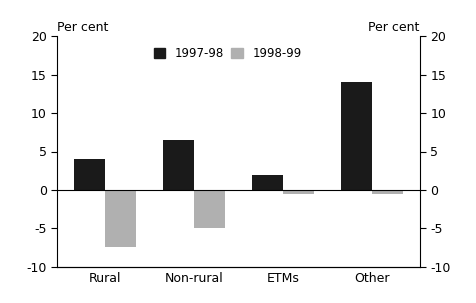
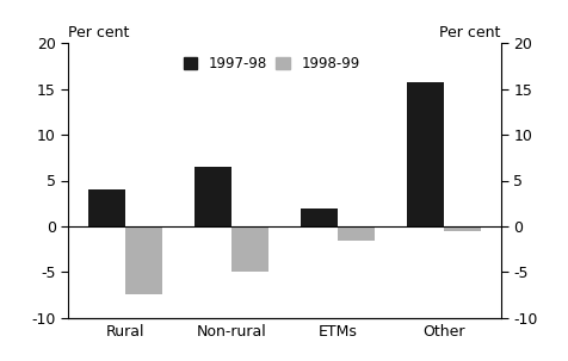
1998-99/ETMs: -0.5 -> -1.6
1997-98/Other: 14.0 -> 15.8
